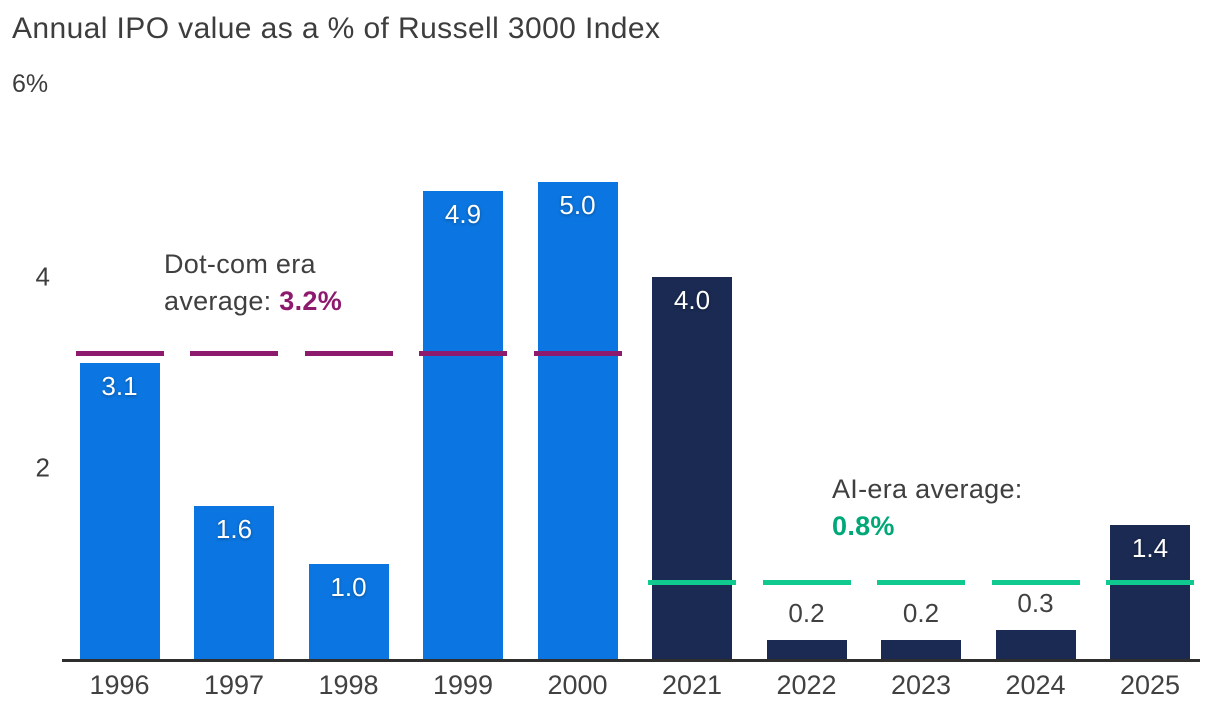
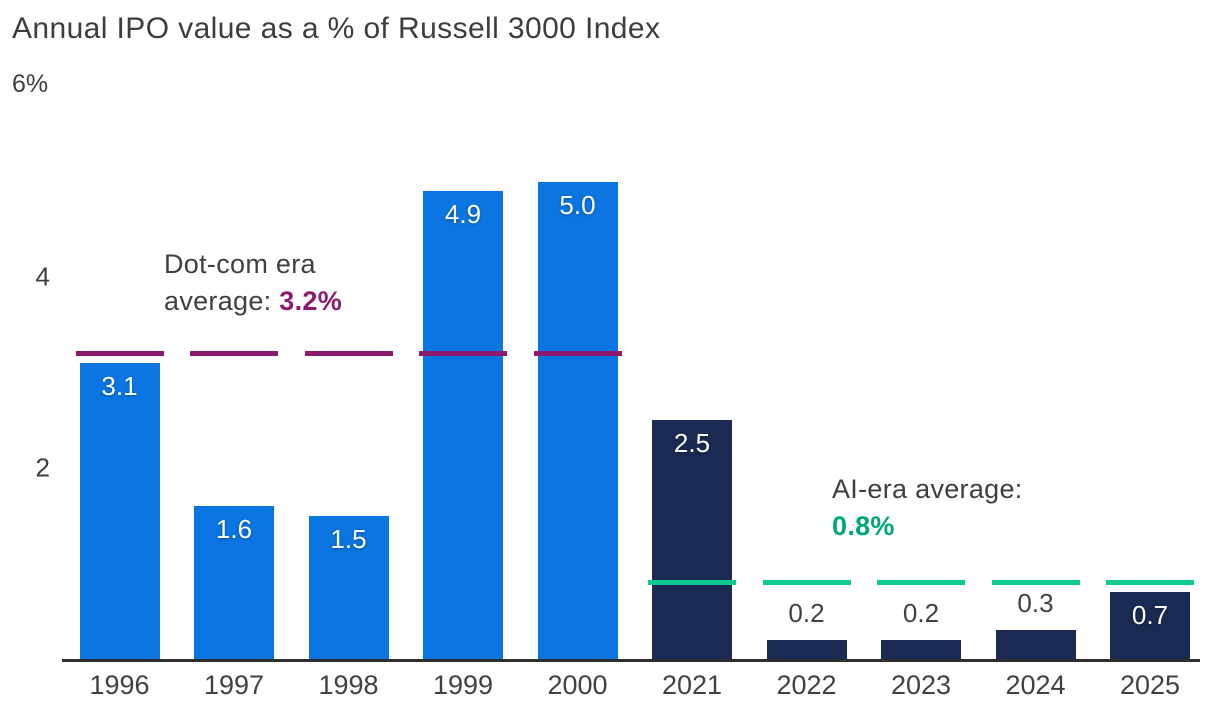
1998: 1.0 -> 1.5
2021: 4.0 -> 2.5
2025: 1.4 -> 0.7
